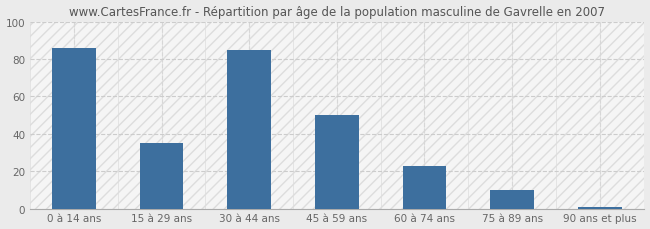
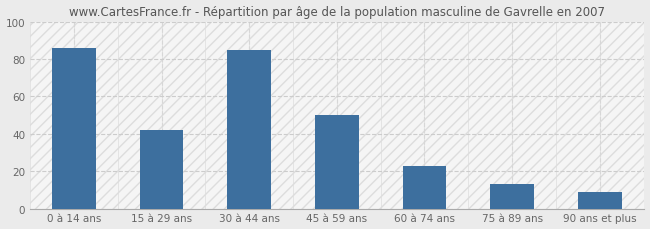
15 à 29 ans: 35 -> 42
75 à 89 ans: 10 -> 13
90 ans et plus: 1 -> 9
